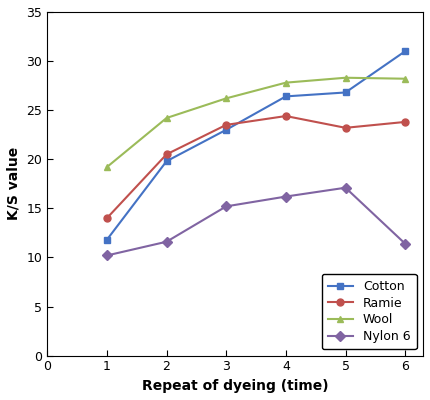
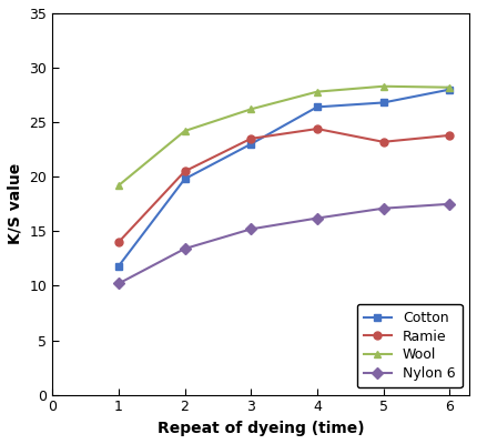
Nylon 6/2: 11.6 -> 13.4
Cotton/6: 31.0 -> 28.0
Nylon 6/6: 11.4 -> 17.5
